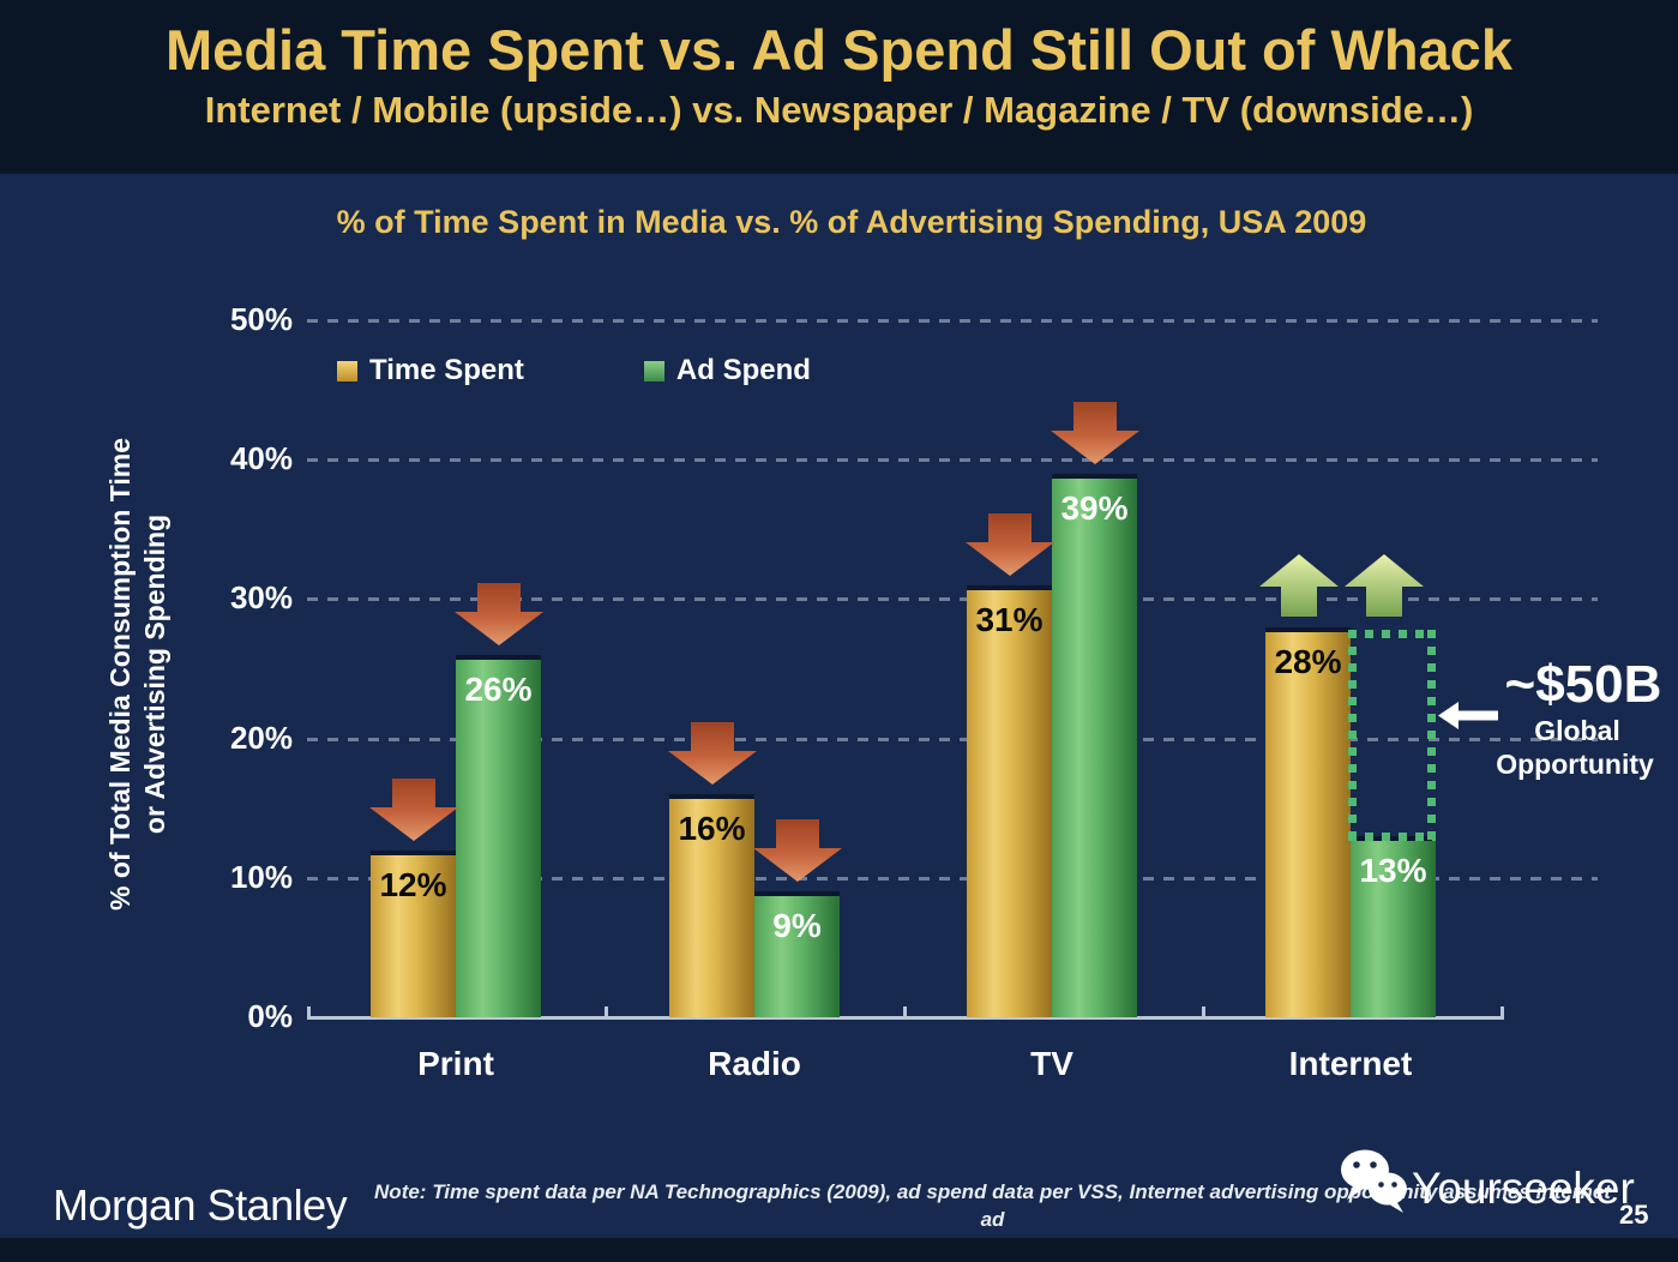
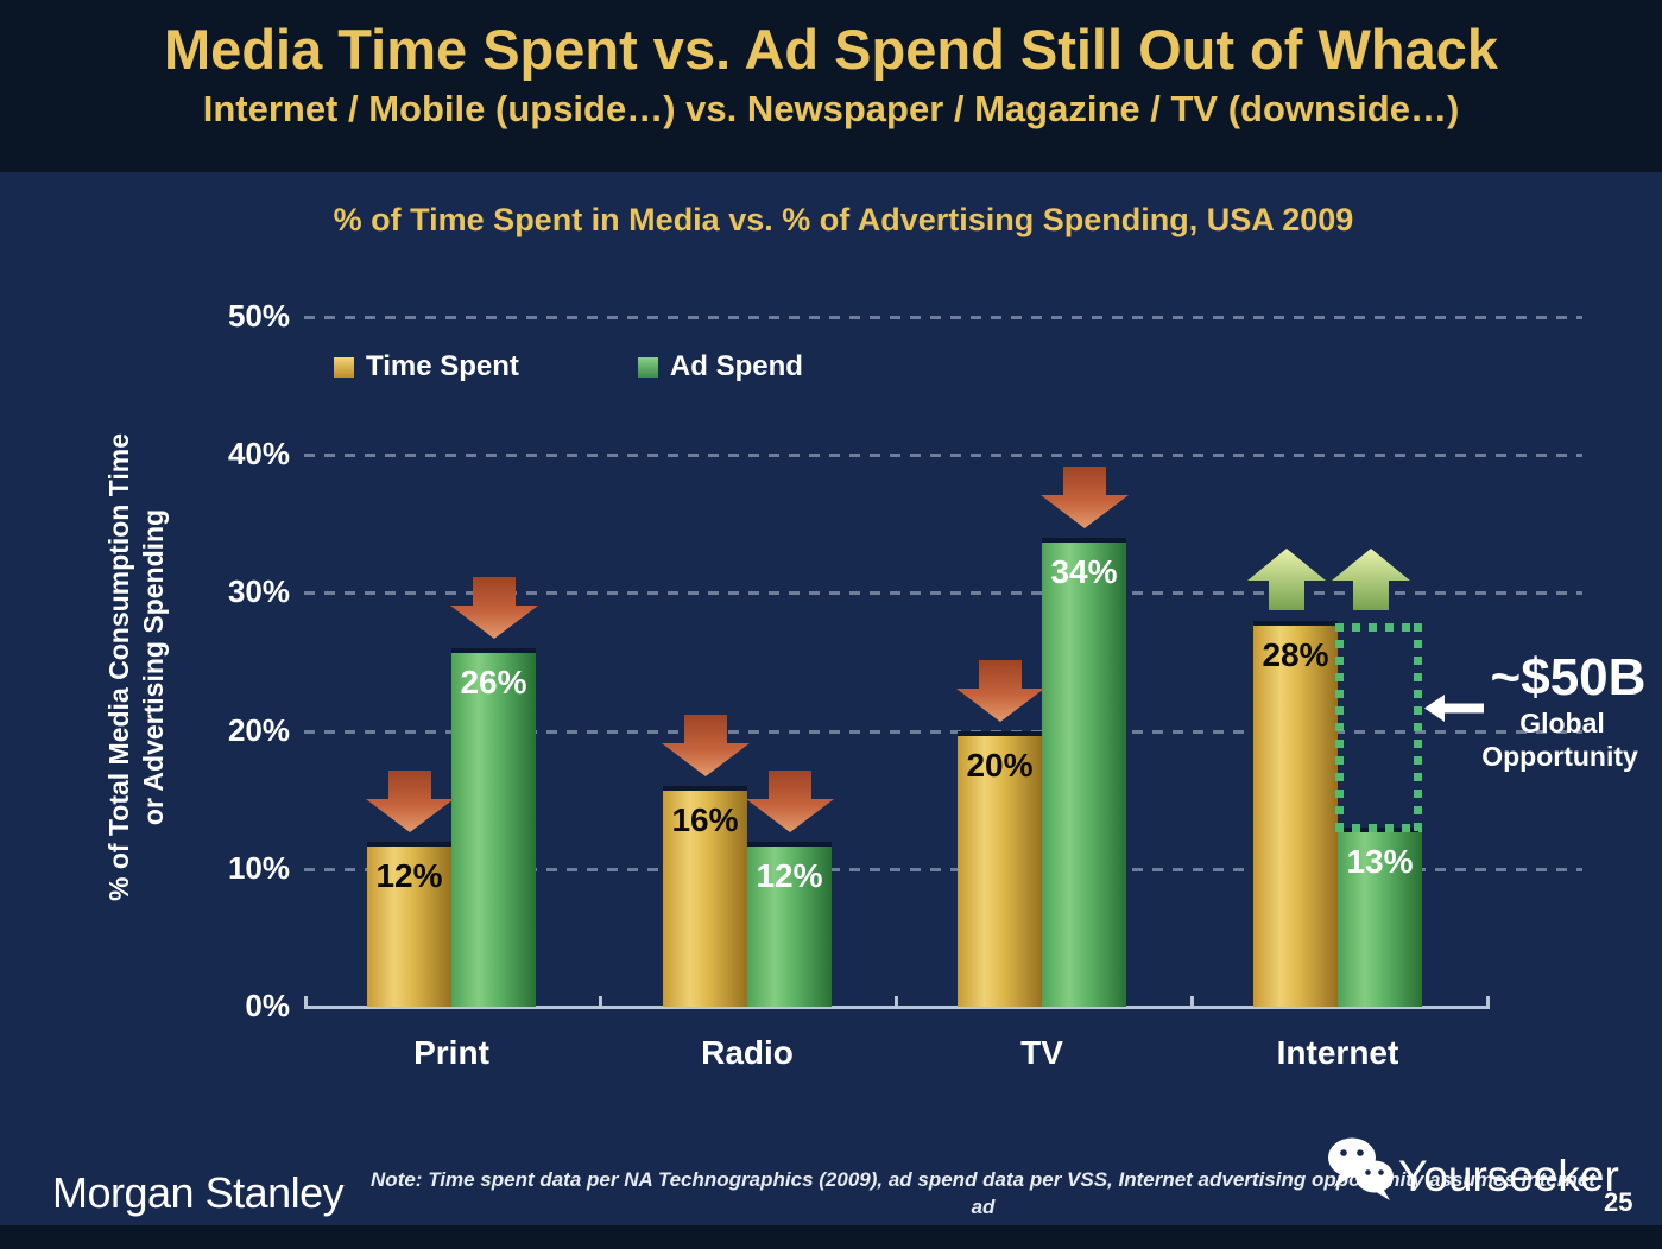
Ad Spend/Radio: 9% -> 12%
Time Spent/TV: 31% -> 20%
Ad Spend/TV: 39% -> 34%
